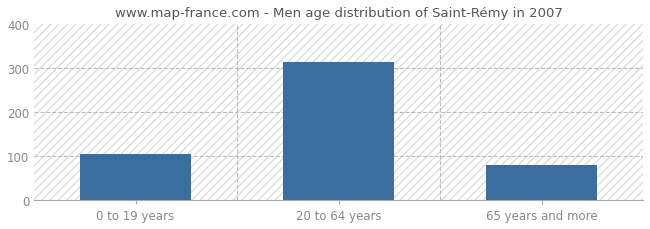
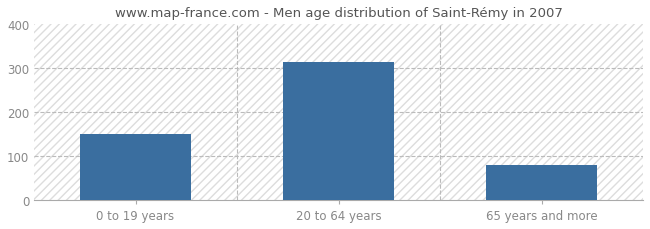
0 to 19 years: 105 -> 150
